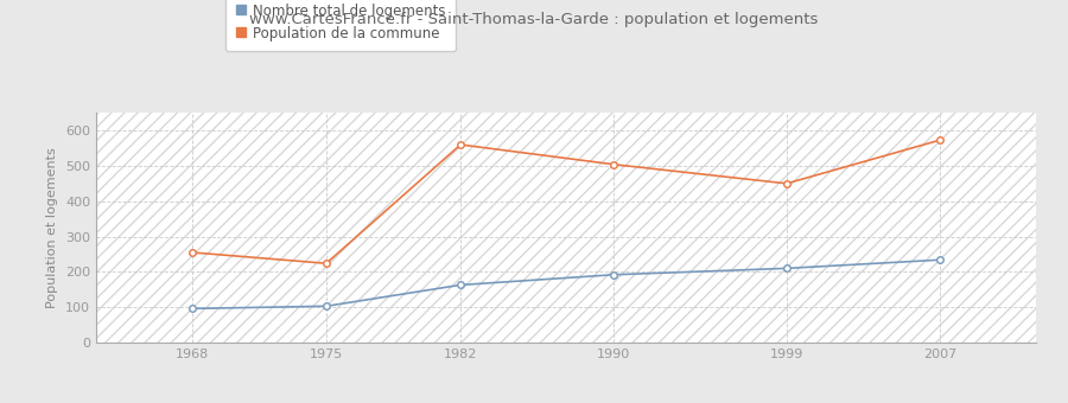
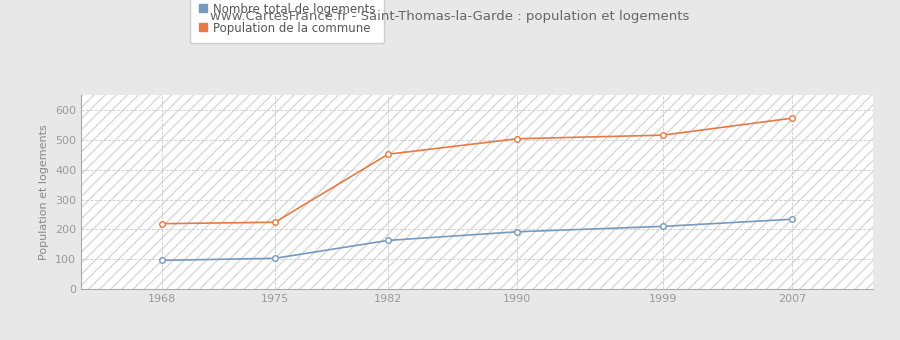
Population de la commune/1968: 255 -> 219
Population de la commune/1982: 560 -> 452
Population de la commune/1999: 450 -> 516
